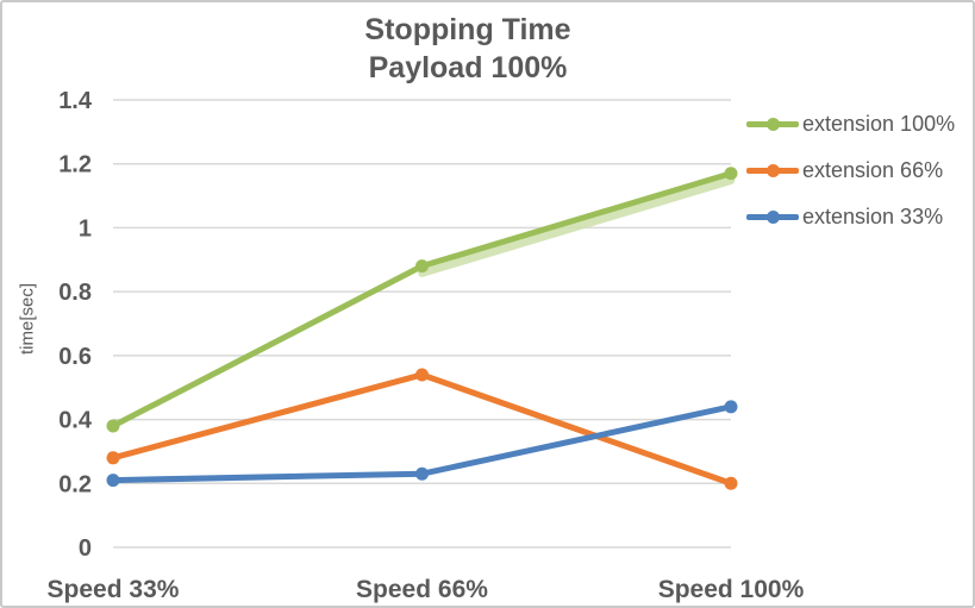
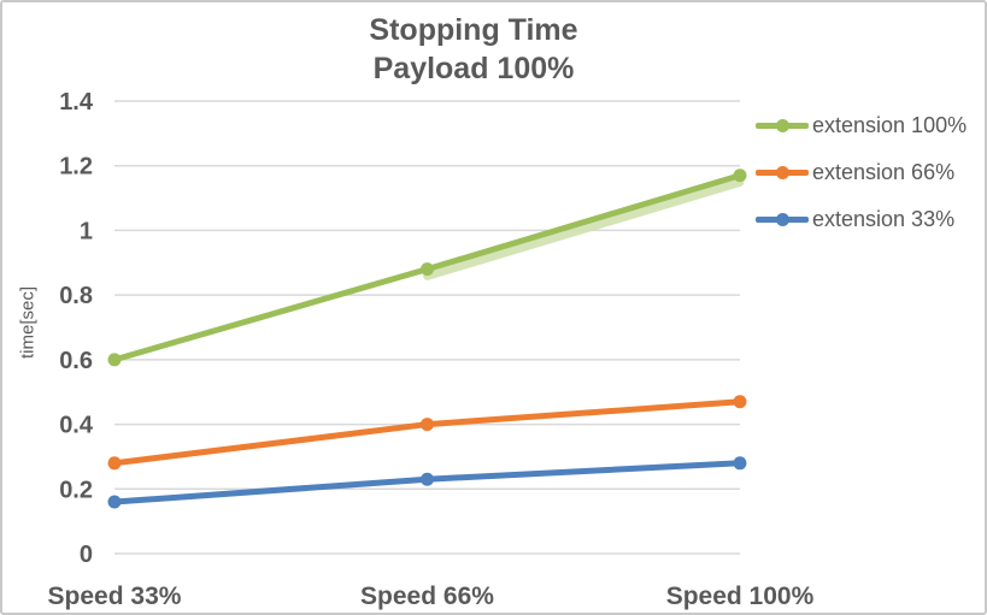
extension 100%/Speed 33%: 0.38 -> 0.60
extension 33%/Speed 33%: 0.21 -> 0.16
extension 66%/Speed 66%: 0.54 -> 0.40
extension 66%/Speed 100%: 0.20 -> 0.47
extension 33%/Speed 100%: 0.44 -> 0.28
